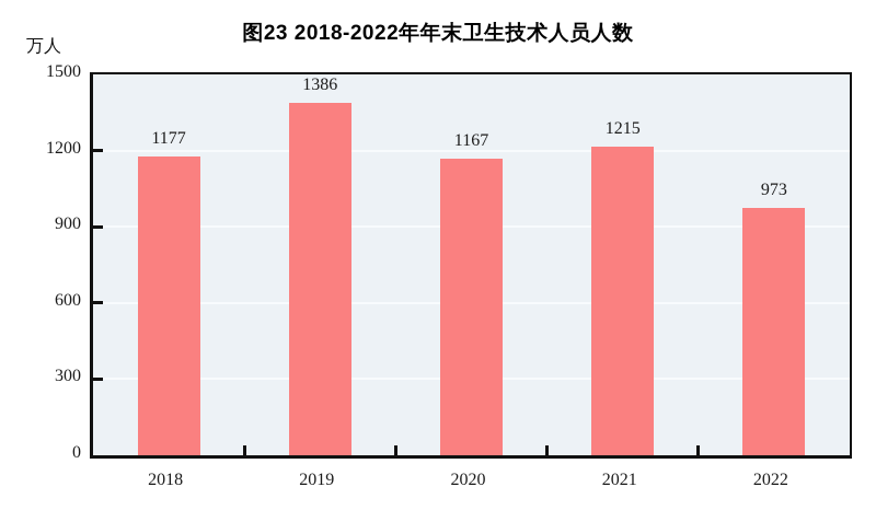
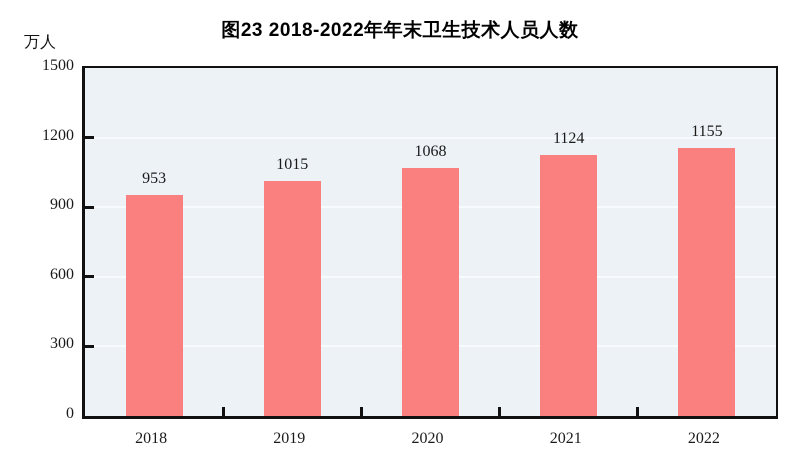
2018: 1177 -> 953
2019: 1386 -> 1015
2020: 1167 -> 1068
2021: 1215 -> 1124
2022: 973 -> 1155
